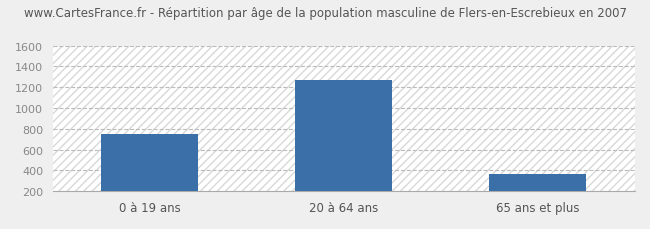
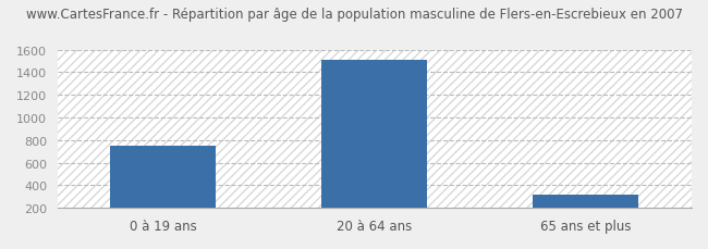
20 à 64 ans: 1270 -> 1510
65 ans et plus: 370 -> 320
